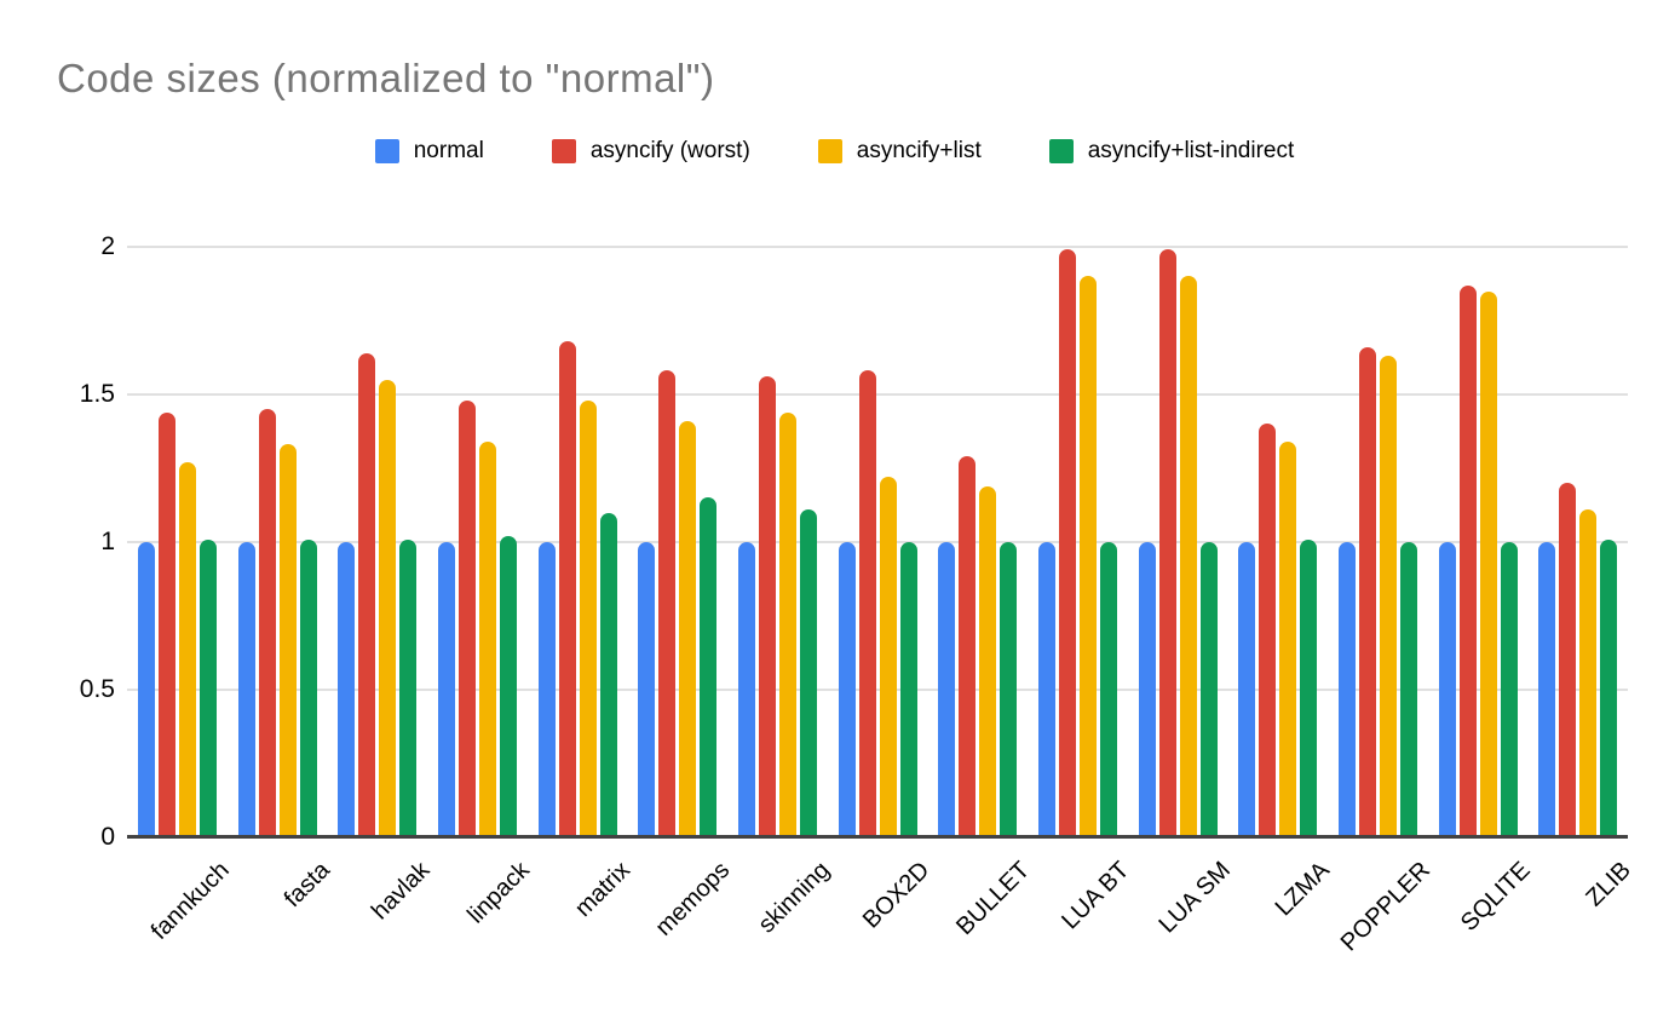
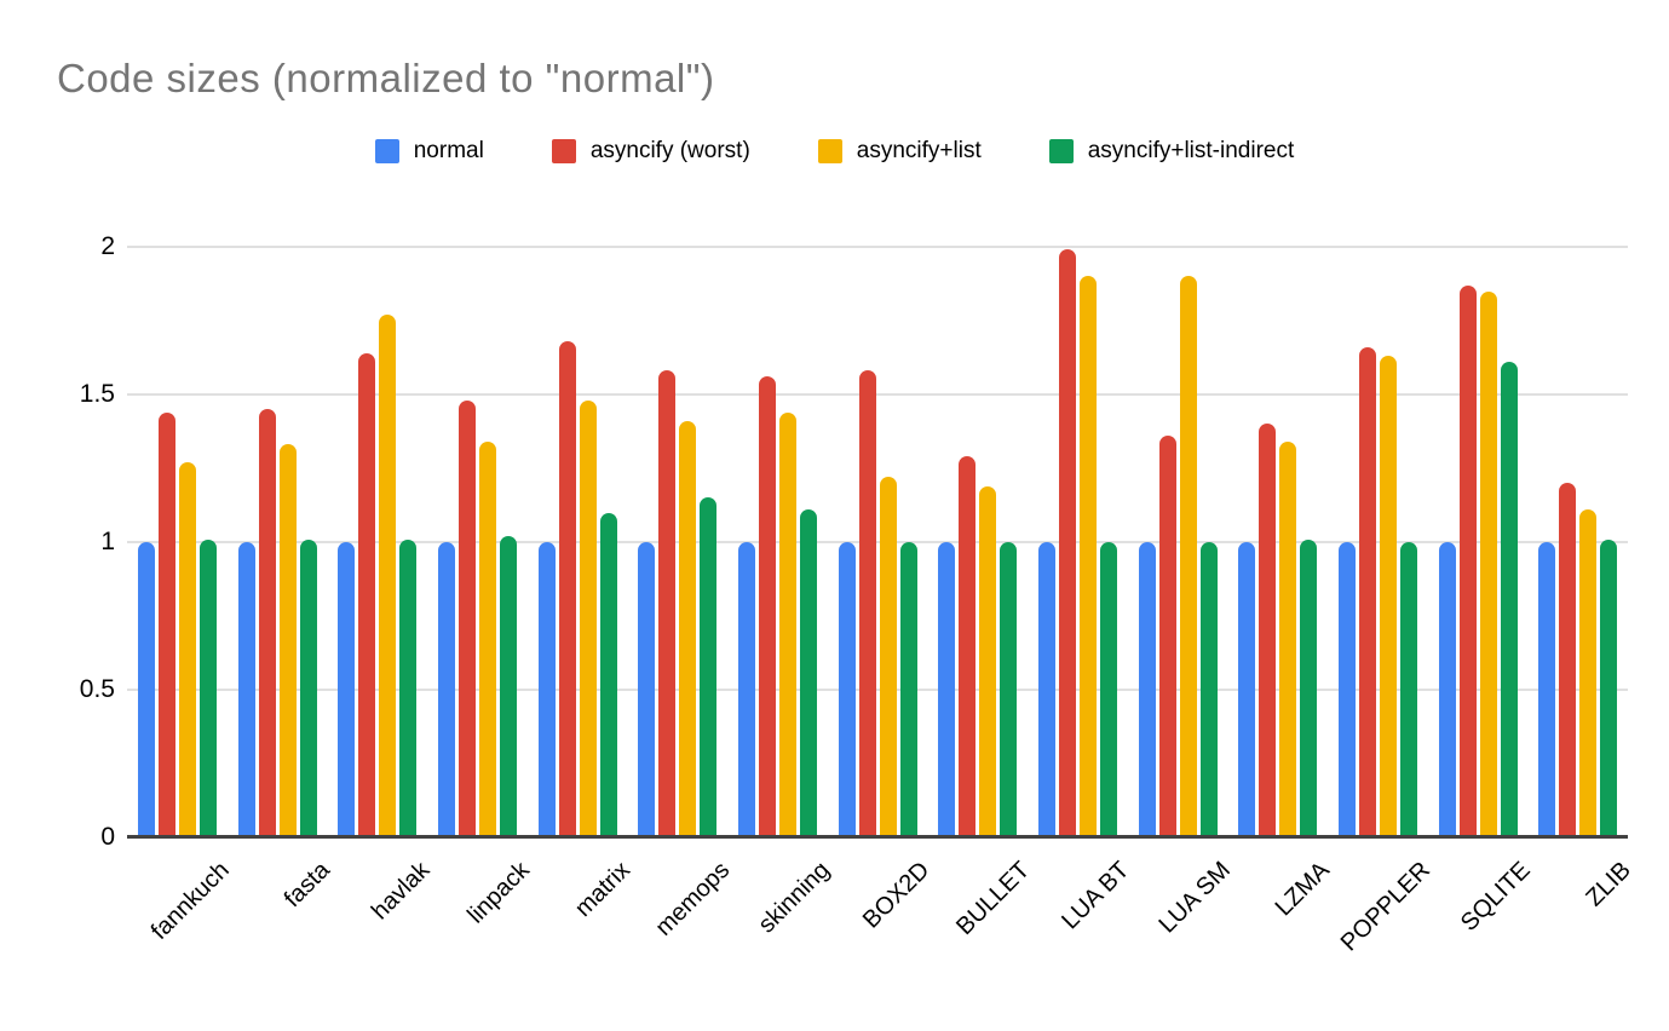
asyncify+list/havlak: 1.55 -> 1.77
asyncify (worst)/LUA SM: 1.99 -> 1.36
asyncify+list-indirect/SQLITE: 1.00 -> 1.61
